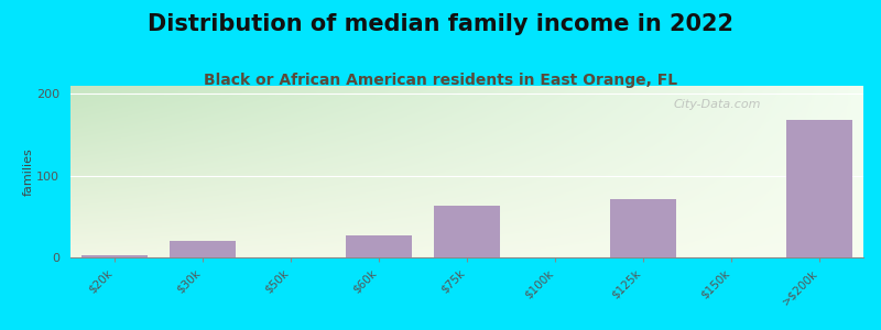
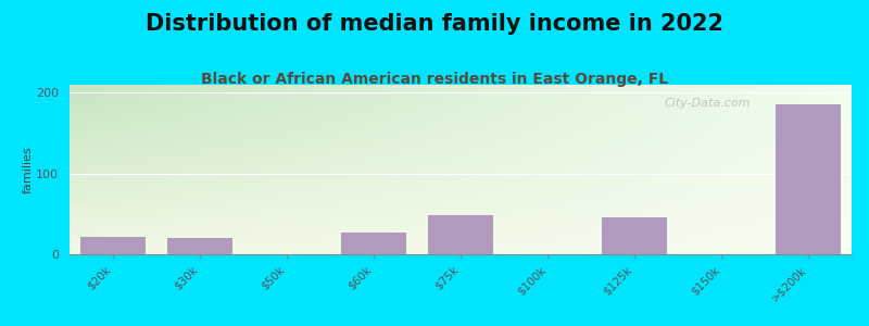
$20k: 3 -> 22
$75k: 63 -> 48
$125k: 72 -> 46
>$200k: 168 -> 186
